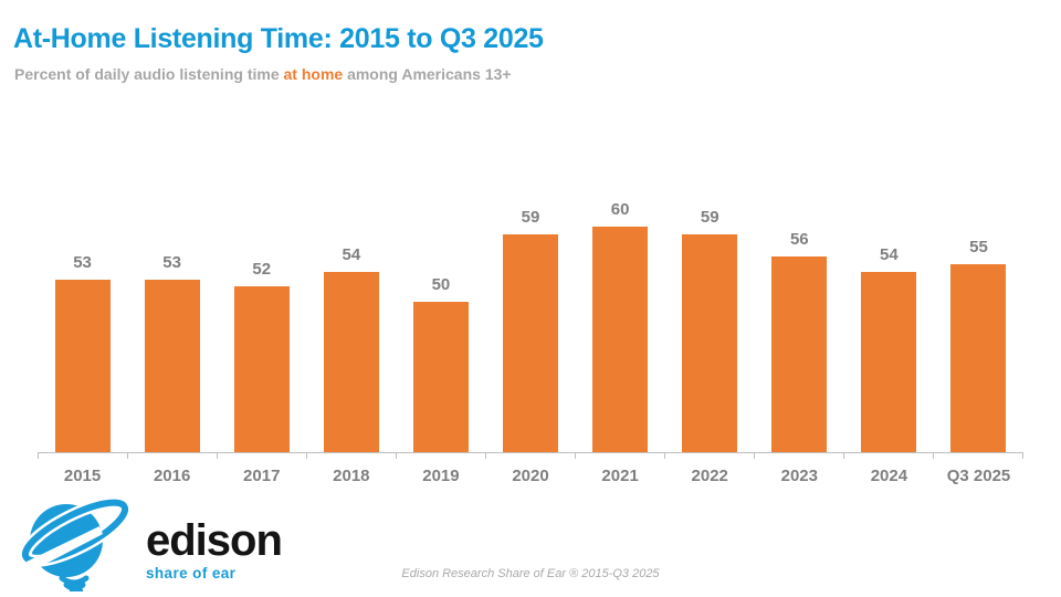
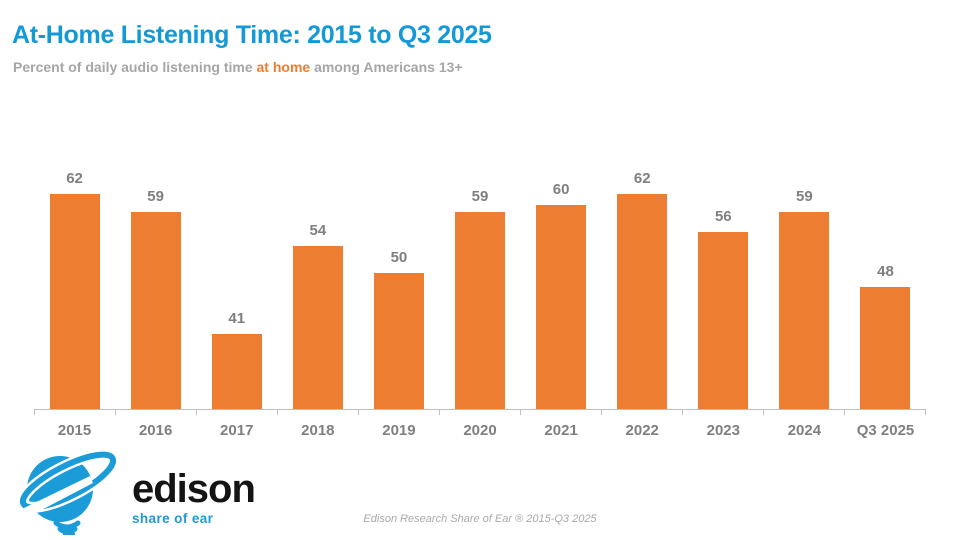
2015: 53 -> 62
2016: 53 -> 59
2017: 52 -> 41
2022: 59 -> 62
2024: 54 -> 59
Q3 2025: 55 -> 48
